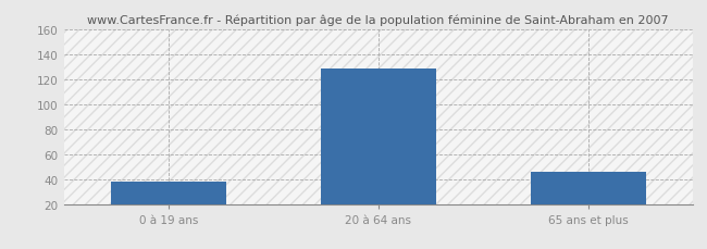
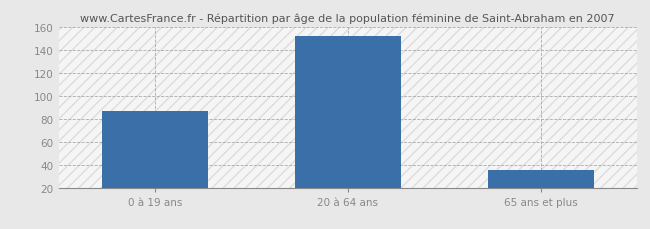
0 à 19 ans: 38 -> 87
20 à 64 ans: 128 -> 152
65 ans et plus: 46 -> 35
